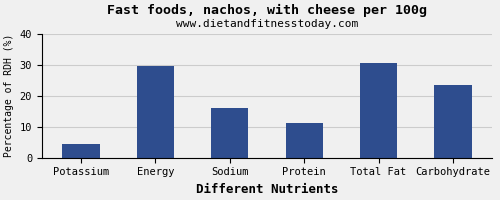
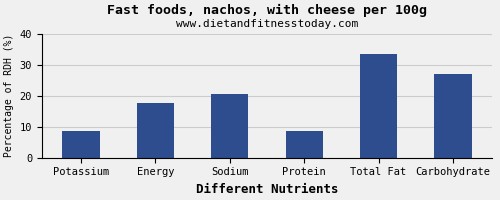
Potassium: 4.5 -> 8.5
Energy: 29.5 -> 17.5
Sodium: 16.0 -> 20.5
Protein: 11.0 -> 8.5
Total Fat: 30.5 -> 33.5
Carbohydrate: 23.5 -> 27.0
